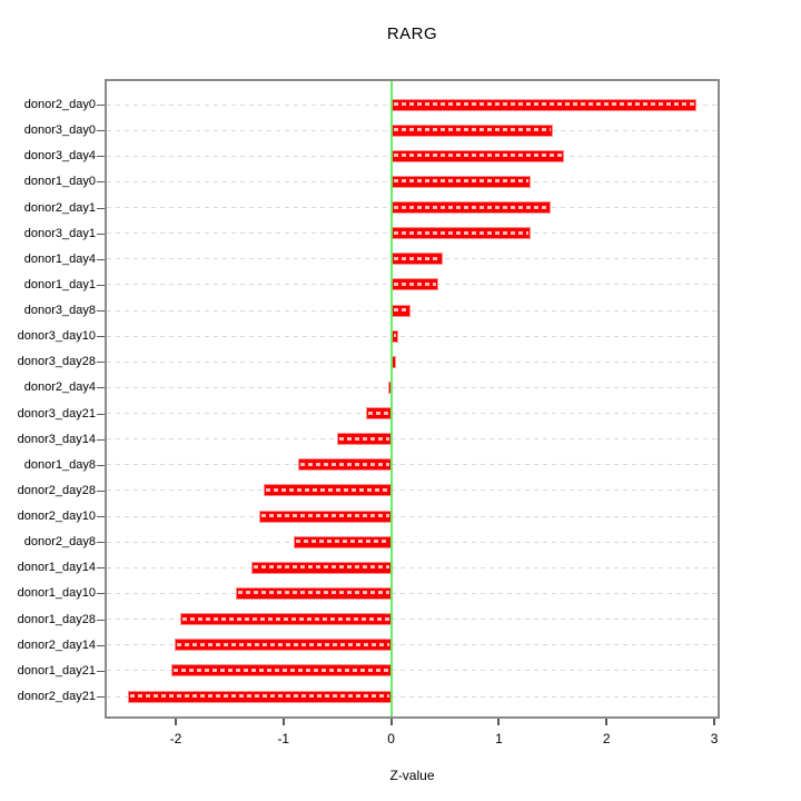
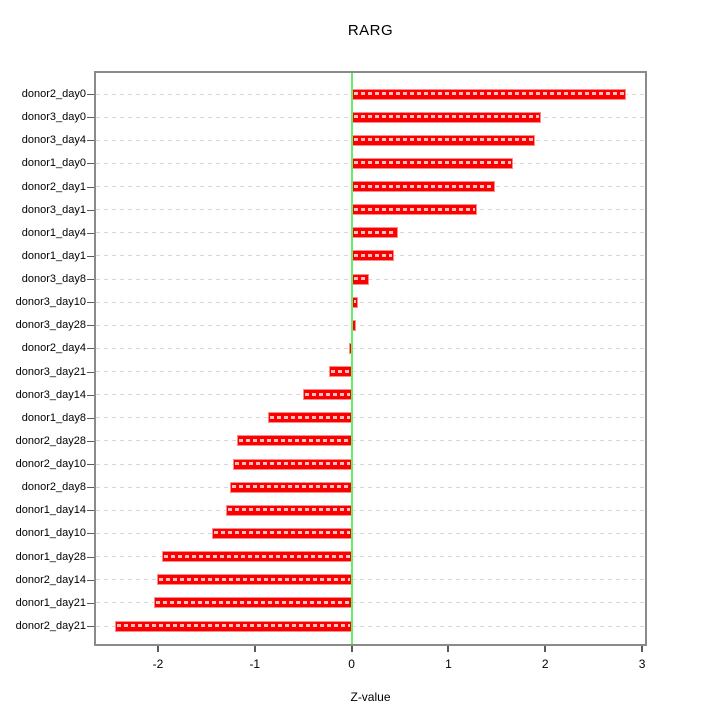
donor3_day0: 1.5 -> 2.0
donor3_day4: 1.6 -> 1.9
donor1_day0: 1.3 -> 1.7
donor2_day8: -0.9 -> -1.3
